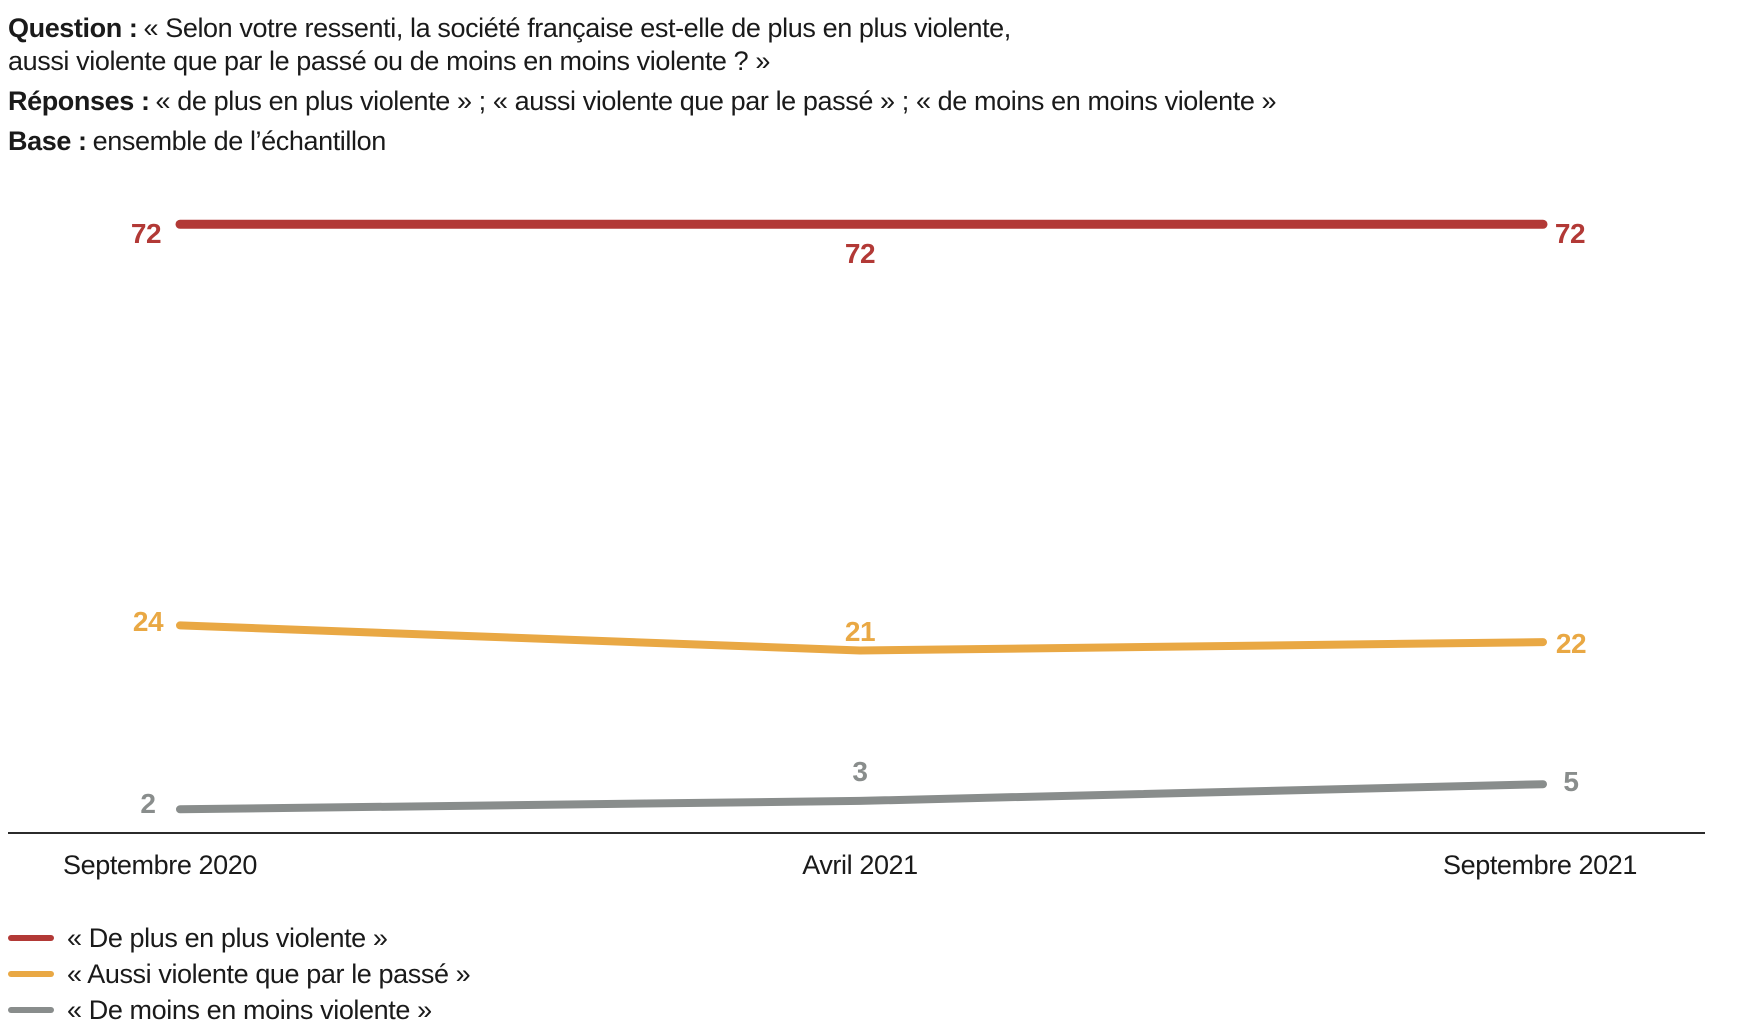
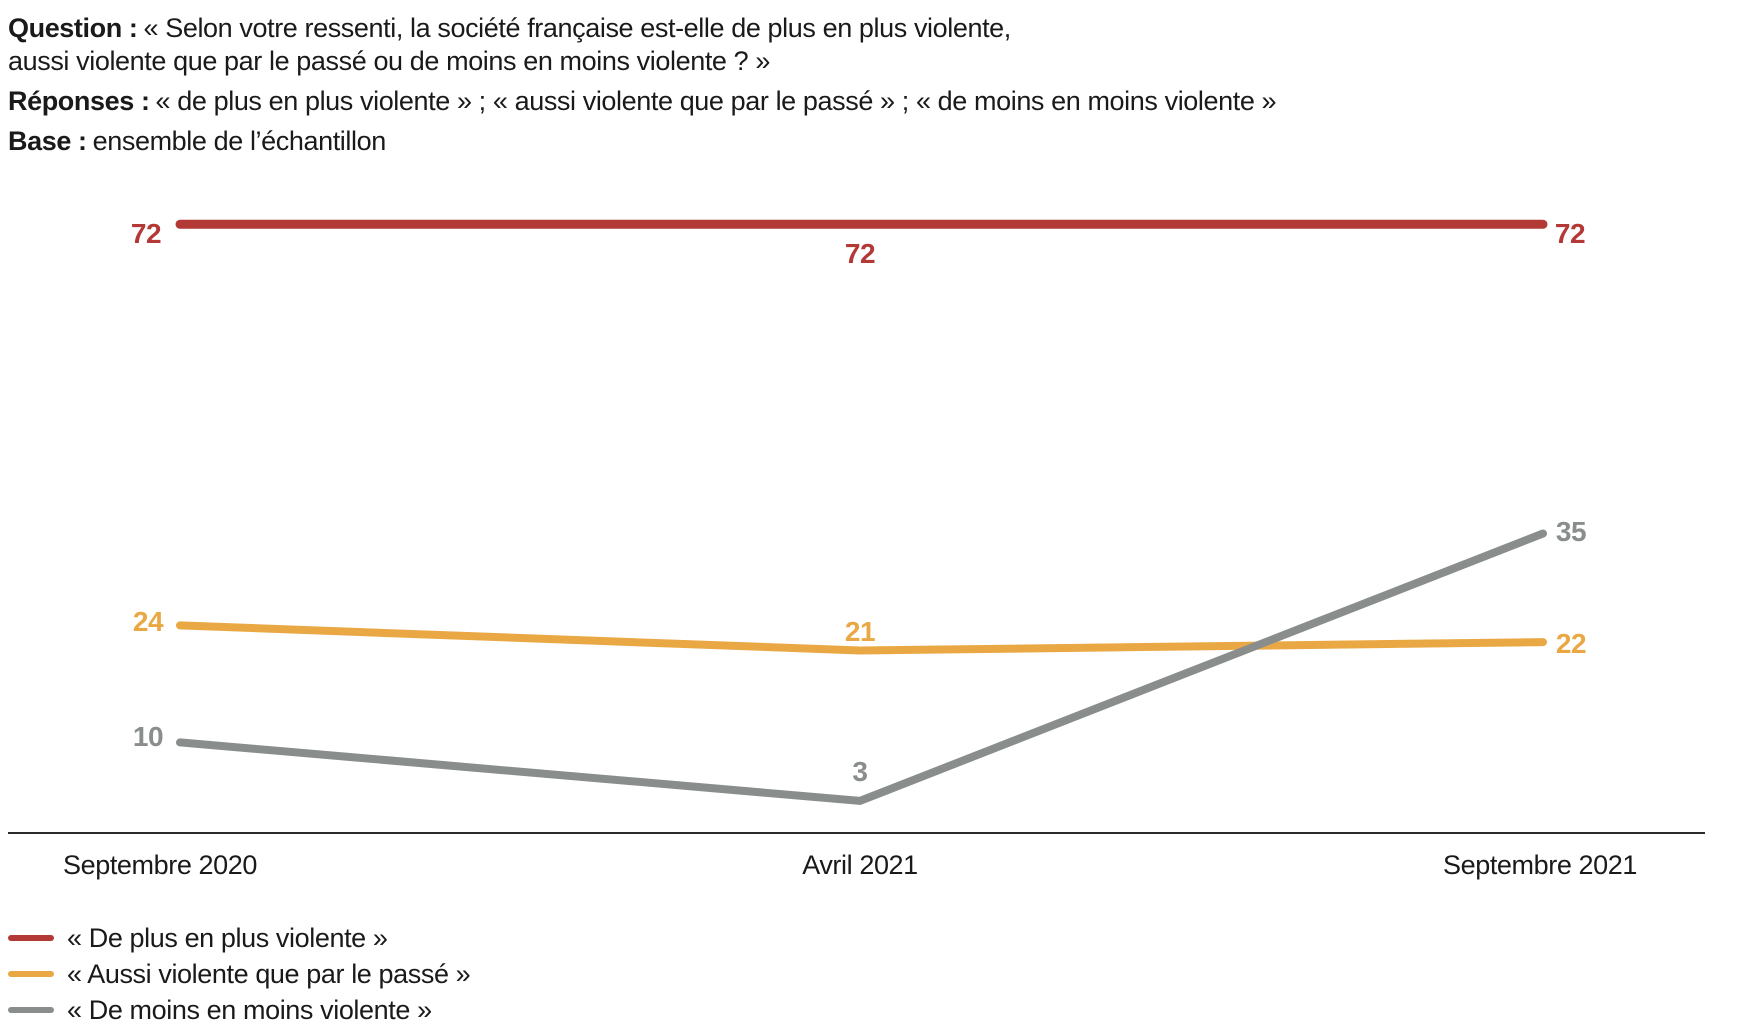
« De moins en moins violente »/Septembre 2020: 2 -> 10
« De moins en moins violente »/Septembre 2021: 5 -> 35
